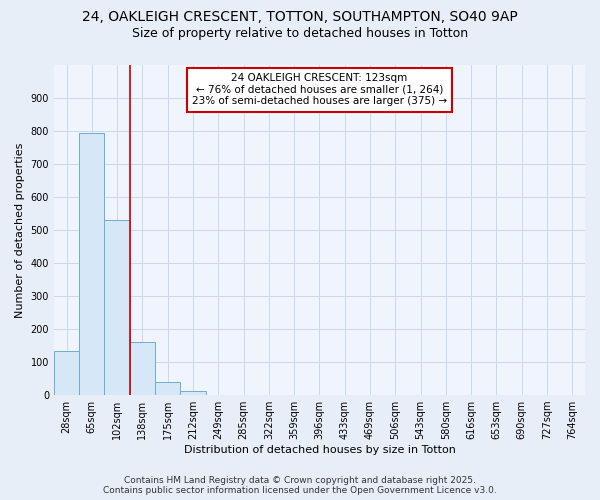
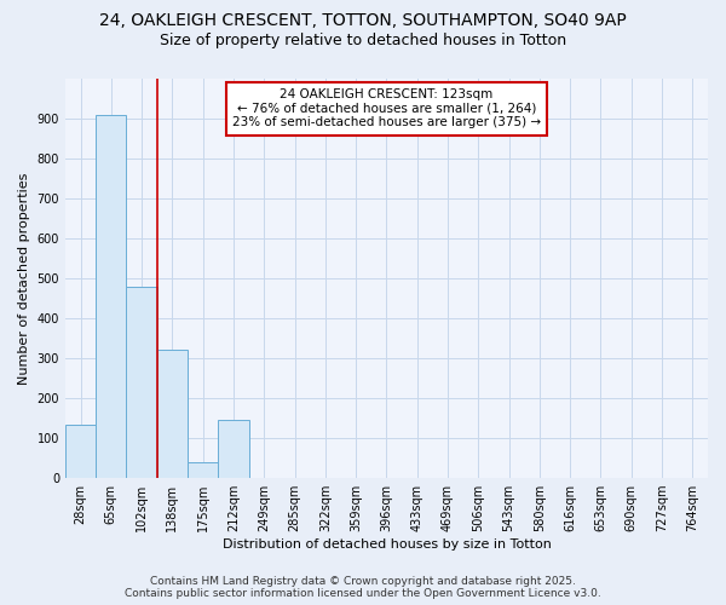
65sqm: 795 -> 910
102sqm: 530 -> 480
138sqm: 160 -> 320
212sqm: 12 -> 145
